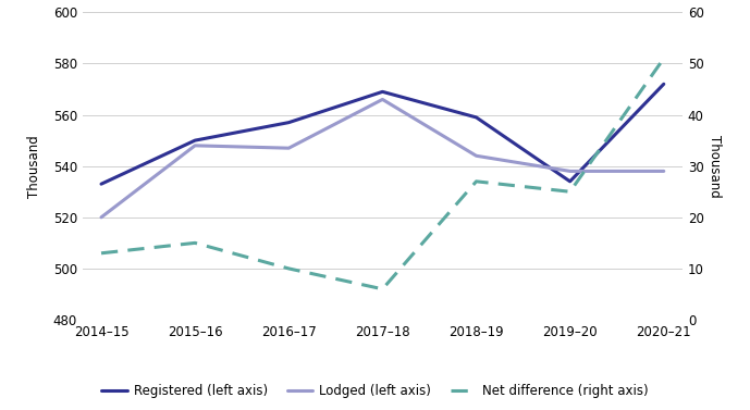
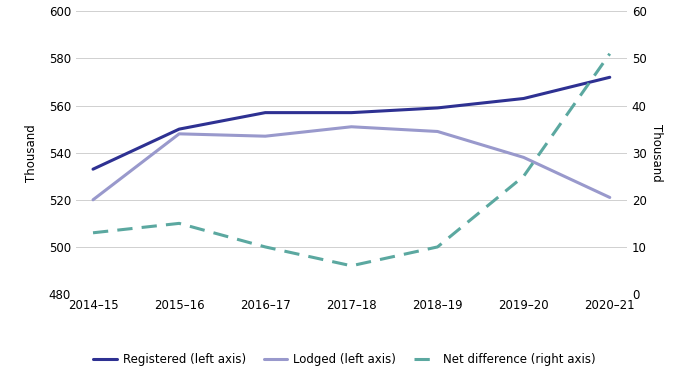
Registered (left axis)/2017–18: 569 -> 557
Lodged (left axis)/2017–18: 566 -> 551
Lodged (left axis)/2018–19: 544 -> 549
Net difference (right axis)/2018–19: 27 -> 10
Registered (left axis)/2019–20: 534 -> 563
Lodged (left axis)/2020–21: 538 -> 521
